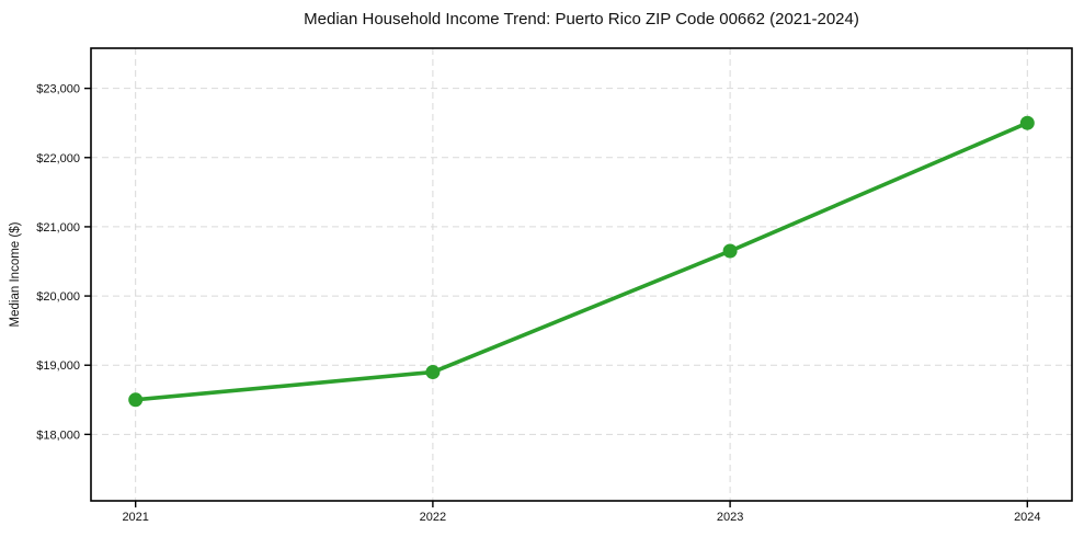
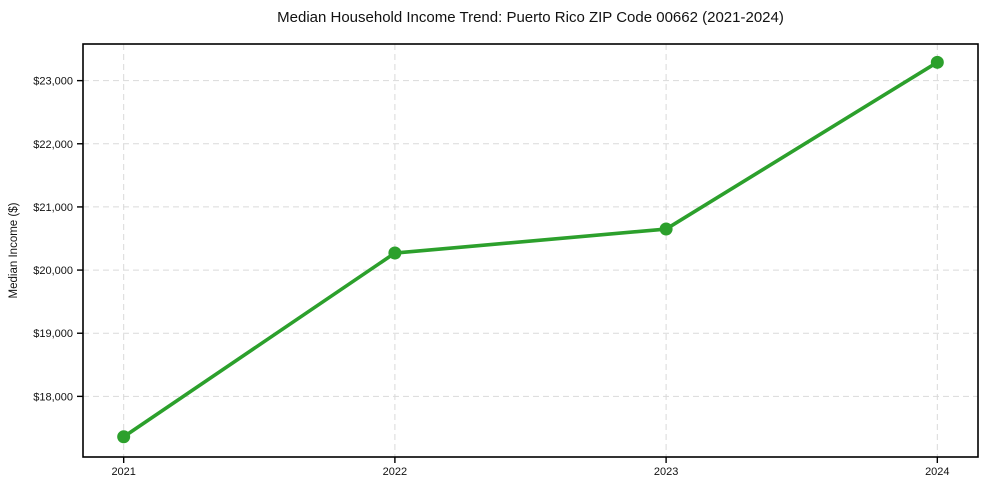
2021: $18500 -> $17400
2022: $18900 -> $20300
2024: $22500 -> $23300
